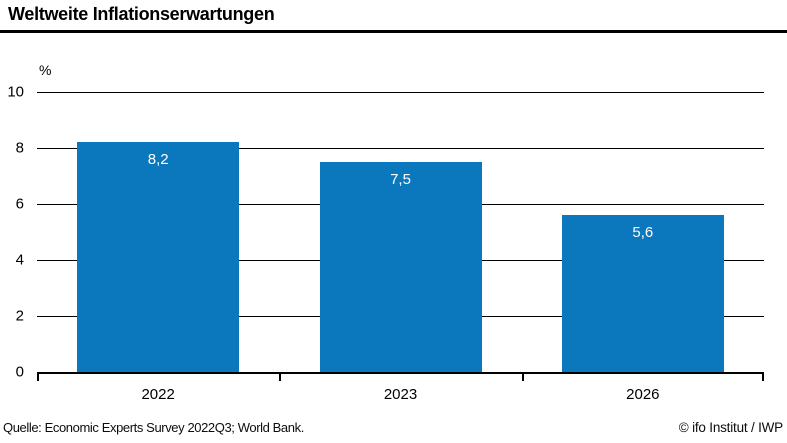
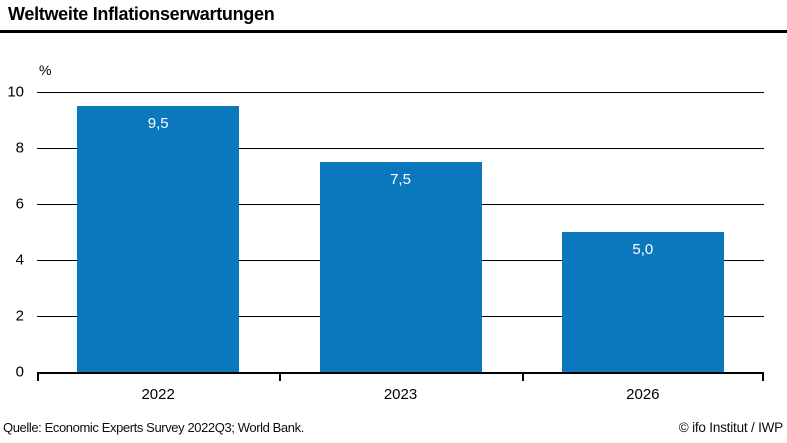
2022: 8,2 -> 9,5
2026: 5,6 -> 5,0
